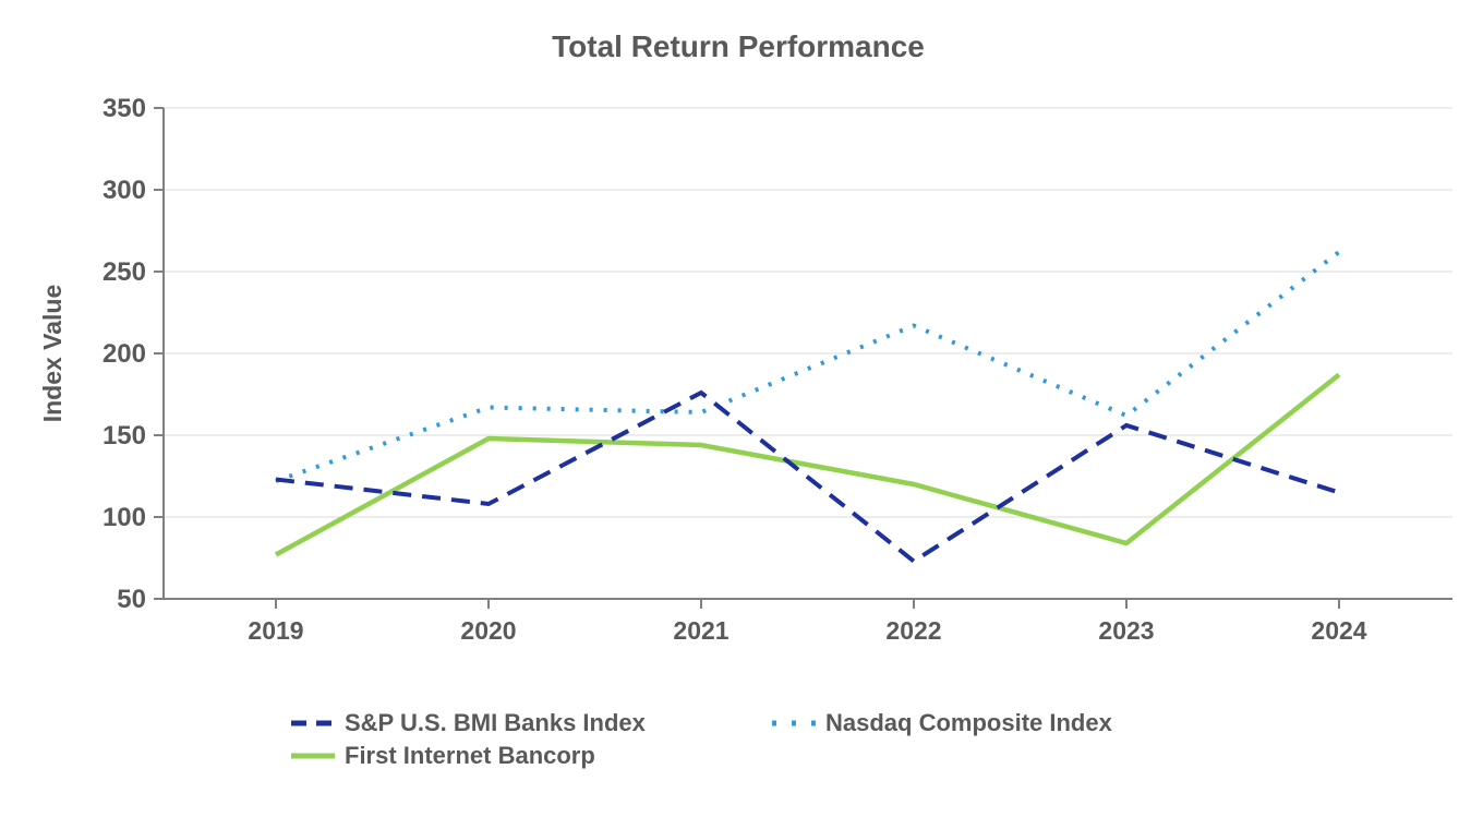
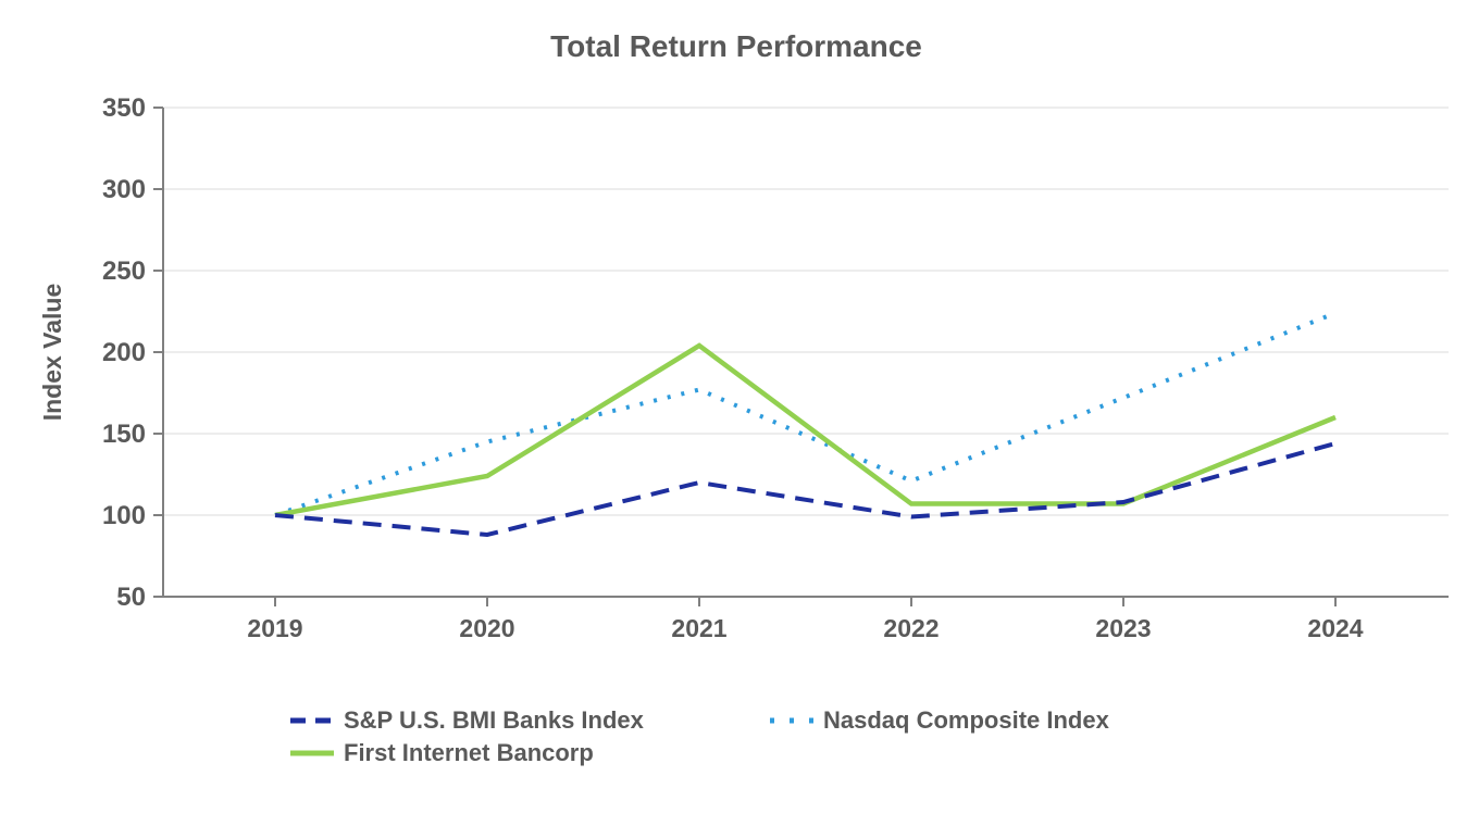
S&P U.S. BMI Banks Index/2019: 123 -> 100
Nasdaq Composite Index/2019: 122 -> 100
First Internet Bancorp/2019: 77 -> 100
S&P U.S. BMI Banks Index/2020: 108 -> 88
Nasdaq Composite Index/2020: 167 -> 145
First Internet Bancorp/2020: 148 -> 124
S&P U.S. BMI Banks Index/2021: 176 -> 120
Nasdaq Composite Index/2021: 164 -> 177
First Internet Bancorp/2021: 144 -> 204
S&P U.S. BMI Banks Index/2022: 73 -> 99
Nasdaq Composite Index/2022: 217 -> 121
First Internet Bancorp/2022: 120 -> 107
S&P U.S. BMI Banks Index/2023: 156 -> 108
Nasdaq Composite Index/2023: 162 -> 172
First Internet Bancorp/2023: 84 -> 107
S&P U.S. BMI Banks Index/2024: 115 -> 144
Nasdaq Composite Index/2024: 262 -> 224
First Internet Bancorp/2024: 187 -> 160
